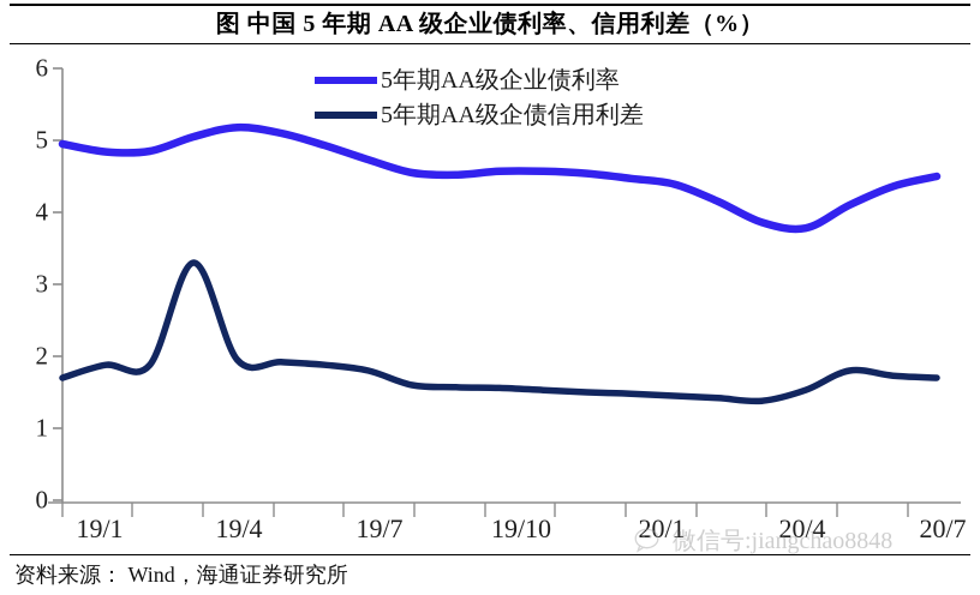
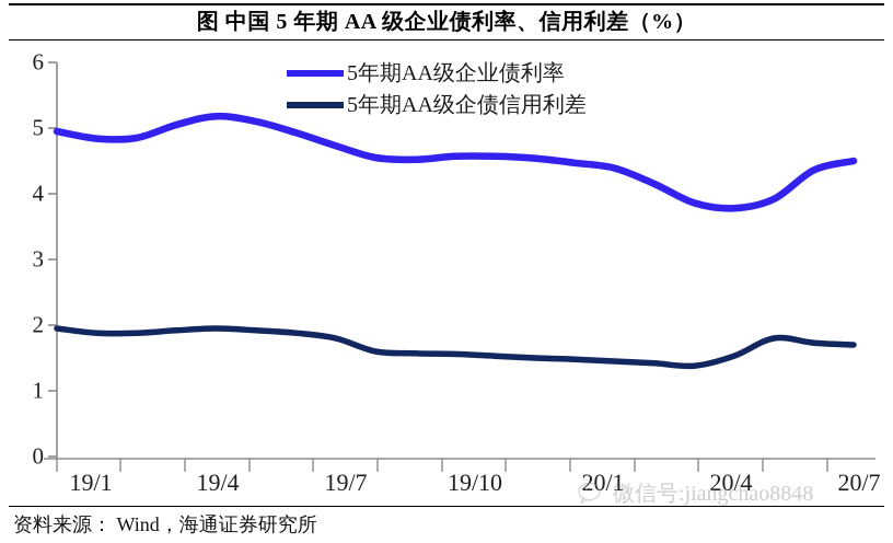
5年期AA级企债信用利差/19/1: 1.7 -> 1.9
5年期AA级企债信用利差/19/4: 3.3 -> 1.9
5年期AA级企业债利率/20/7: 4.1 -> 3.9
